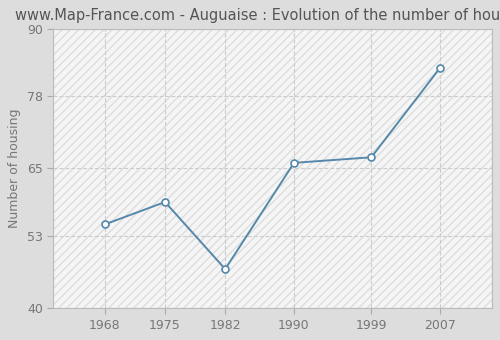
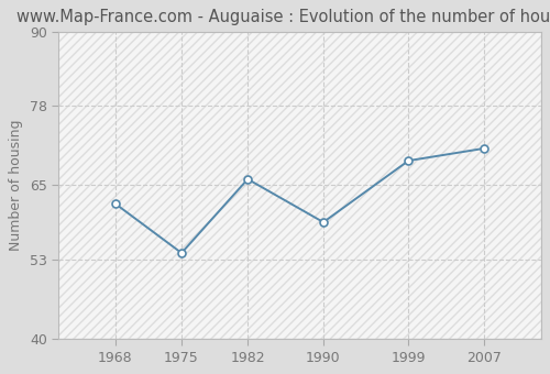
1968: 55 -> 62
1975: 59 -> 54
1982: 47 -> 66
1990: 66 -> 59
1999: 67 -> 69
2007: 83 -> 71
